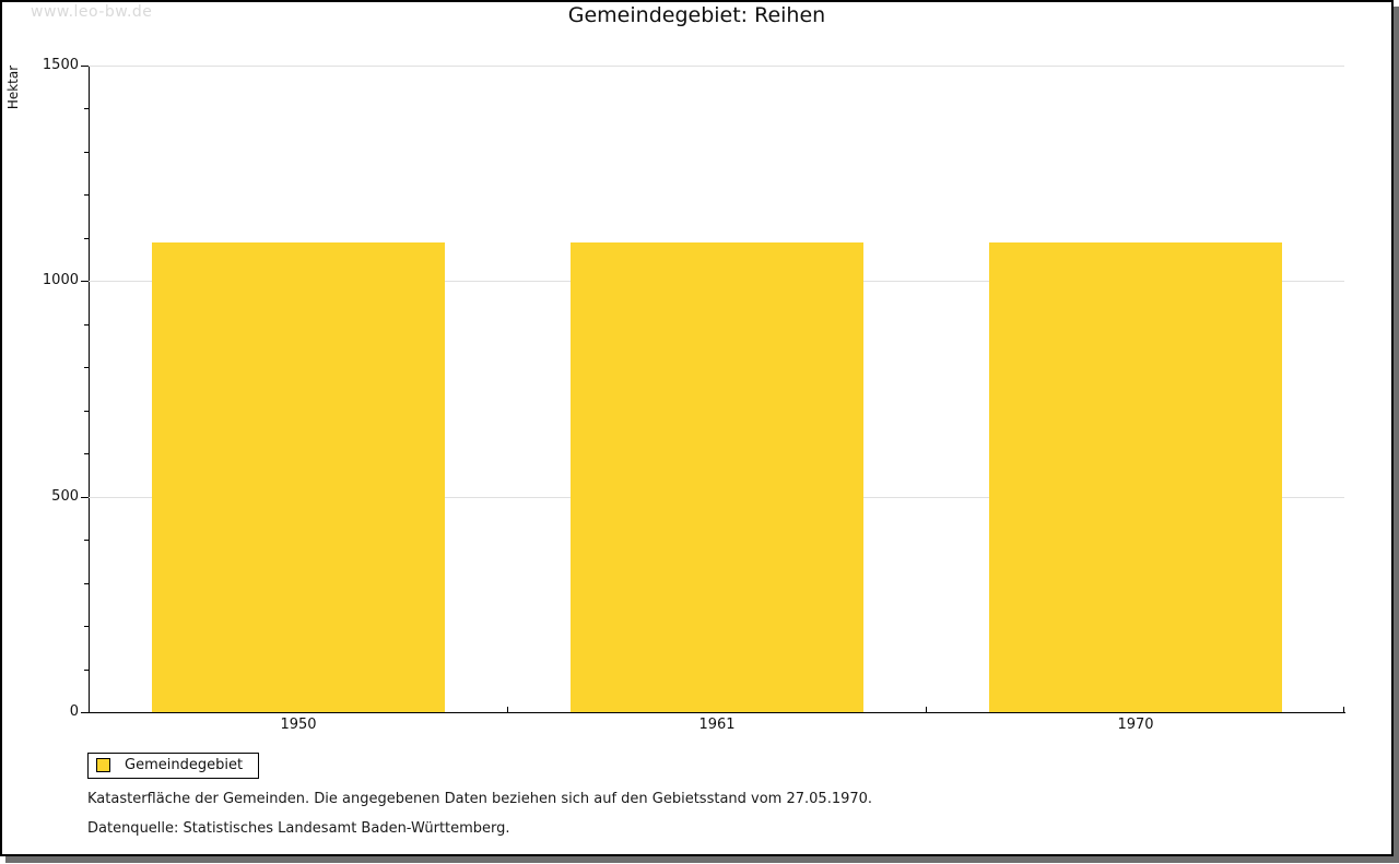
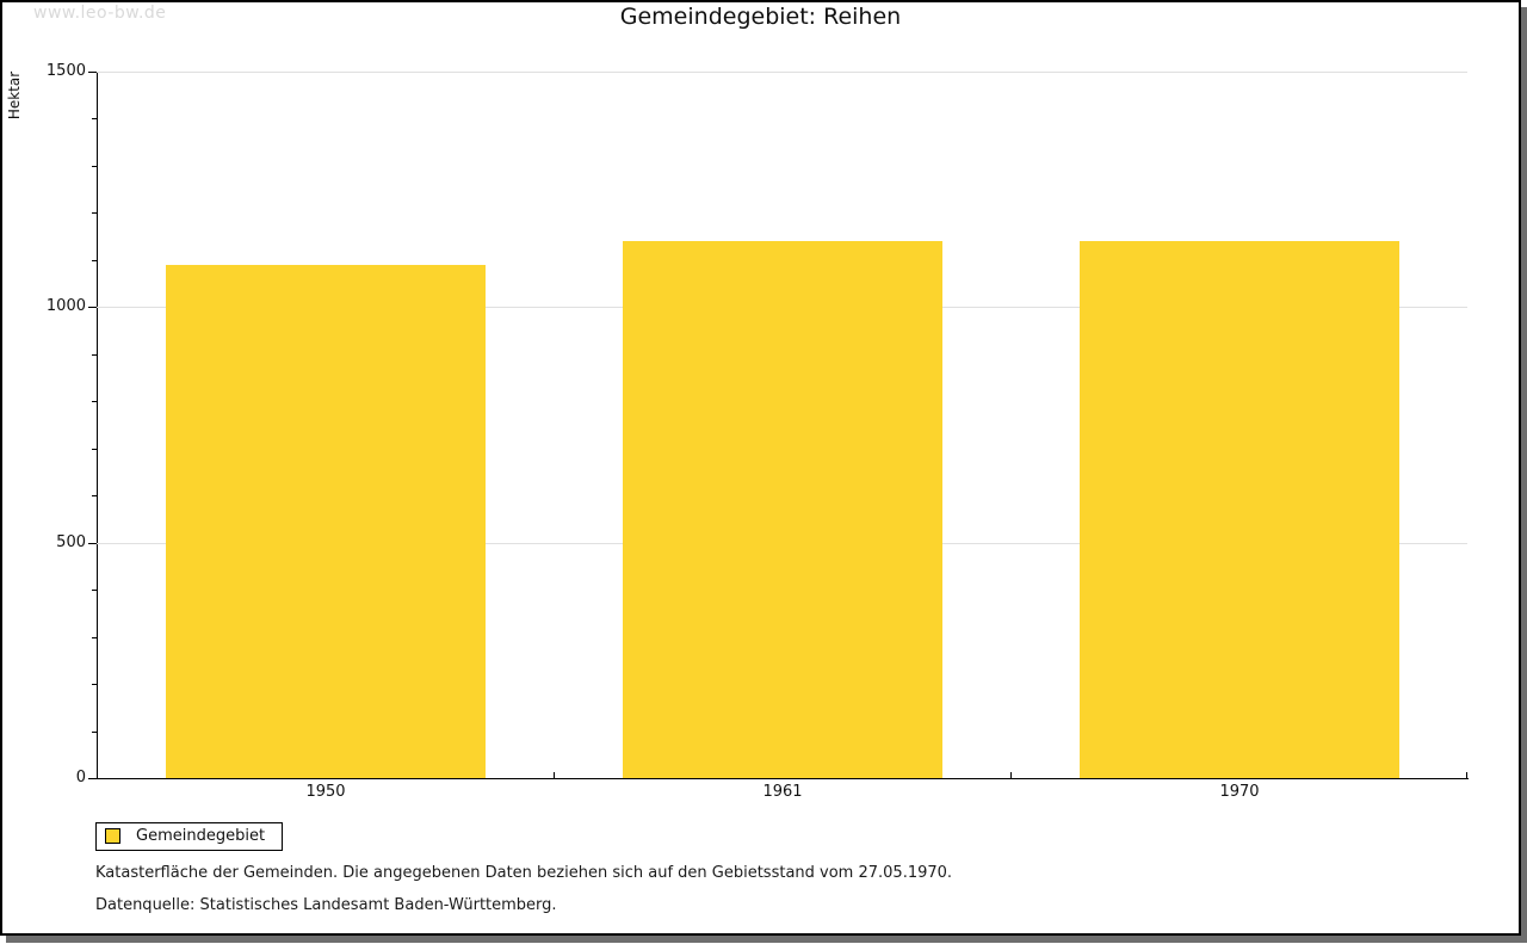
1961: 1090 -> 1140
1970: 1090 -> 1140
